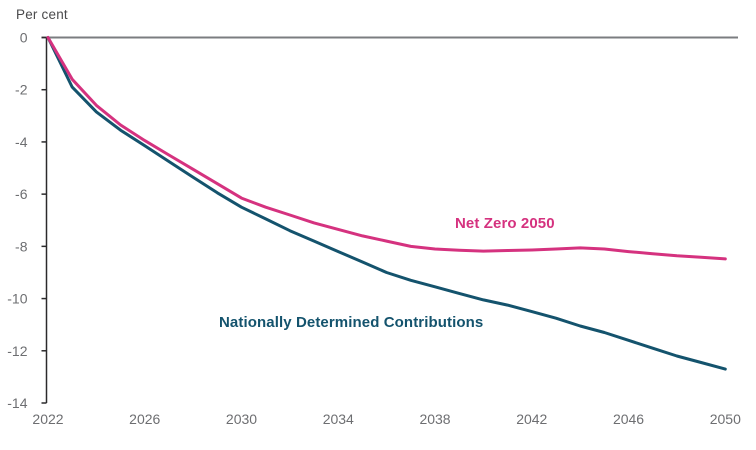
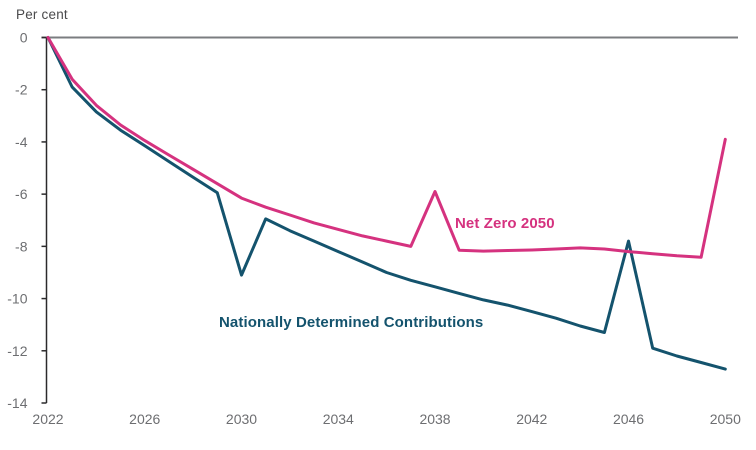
Nationally Determined Contributions/2030: -6.5 -> -9.1
Net Zero 2050/2038: -8.1 -> -5.9
Nationally Determined Contributions/2046: -11.6 -> -7.8
Net Zero 2050/2050: -8.5 -> -3.9
